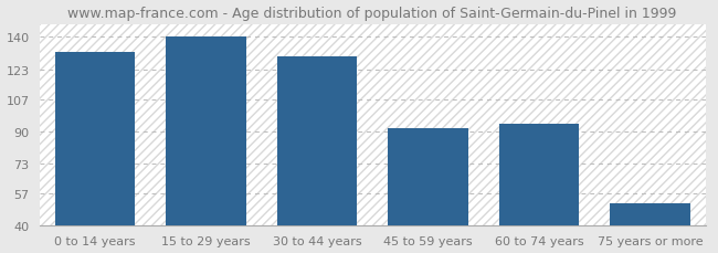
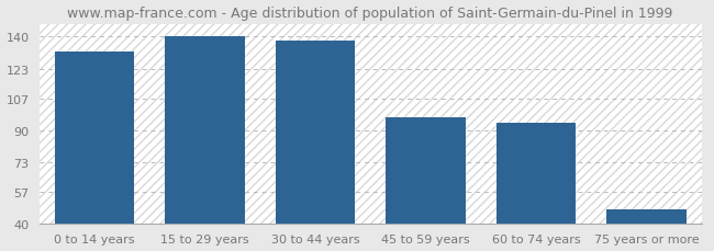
30 to 44 years: 130 -> 138
45 to 59 years: 92 -> 97
75 years or more: 52 -> 48
